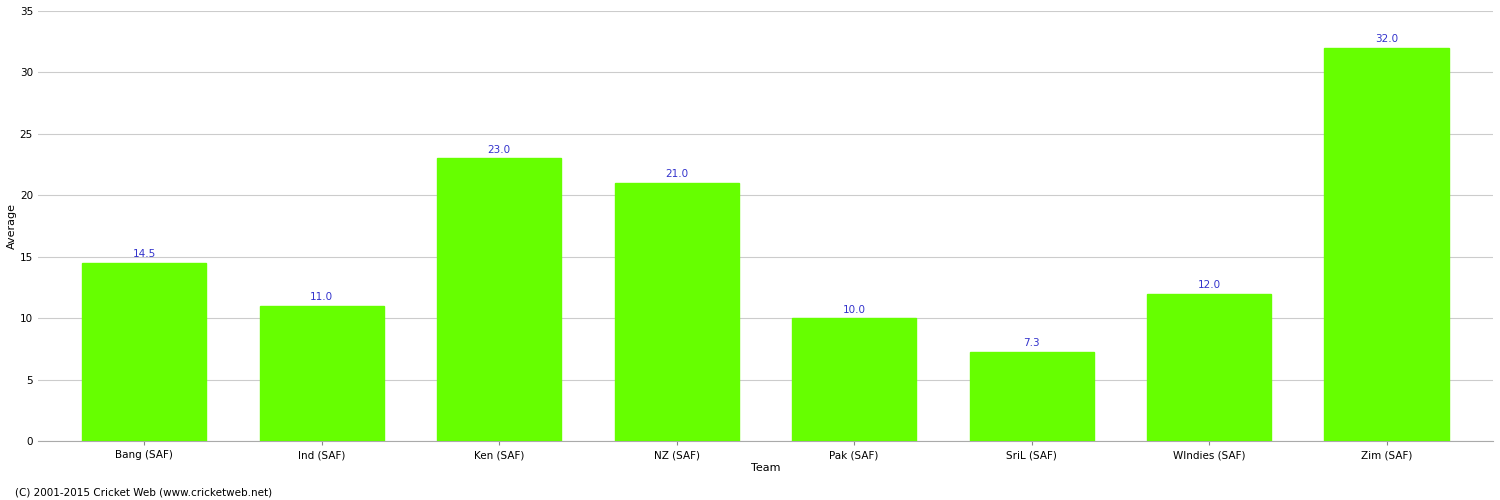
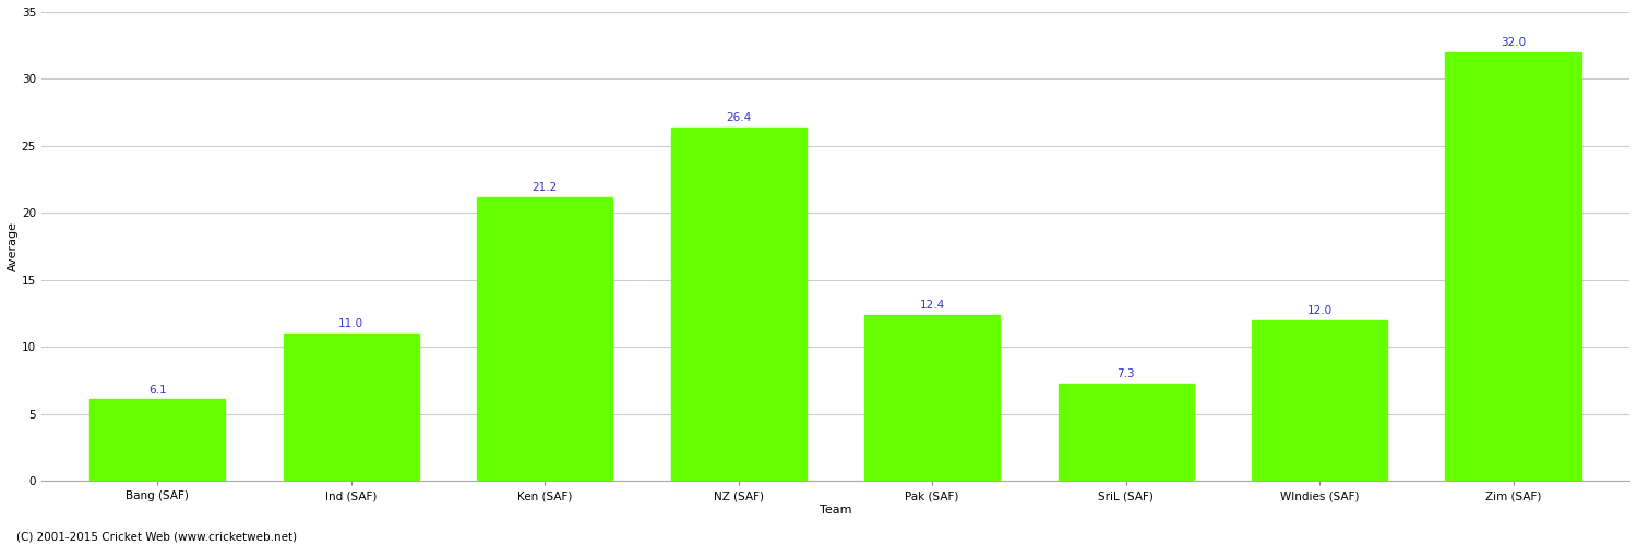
Bang (SAF): 14.5 -> 6.1
Ken (SAF): 23.0 -> 21.2
NZ (SAF): 21.0 -> 26.4
Pak (SAF): 10.0 -> 12.4
